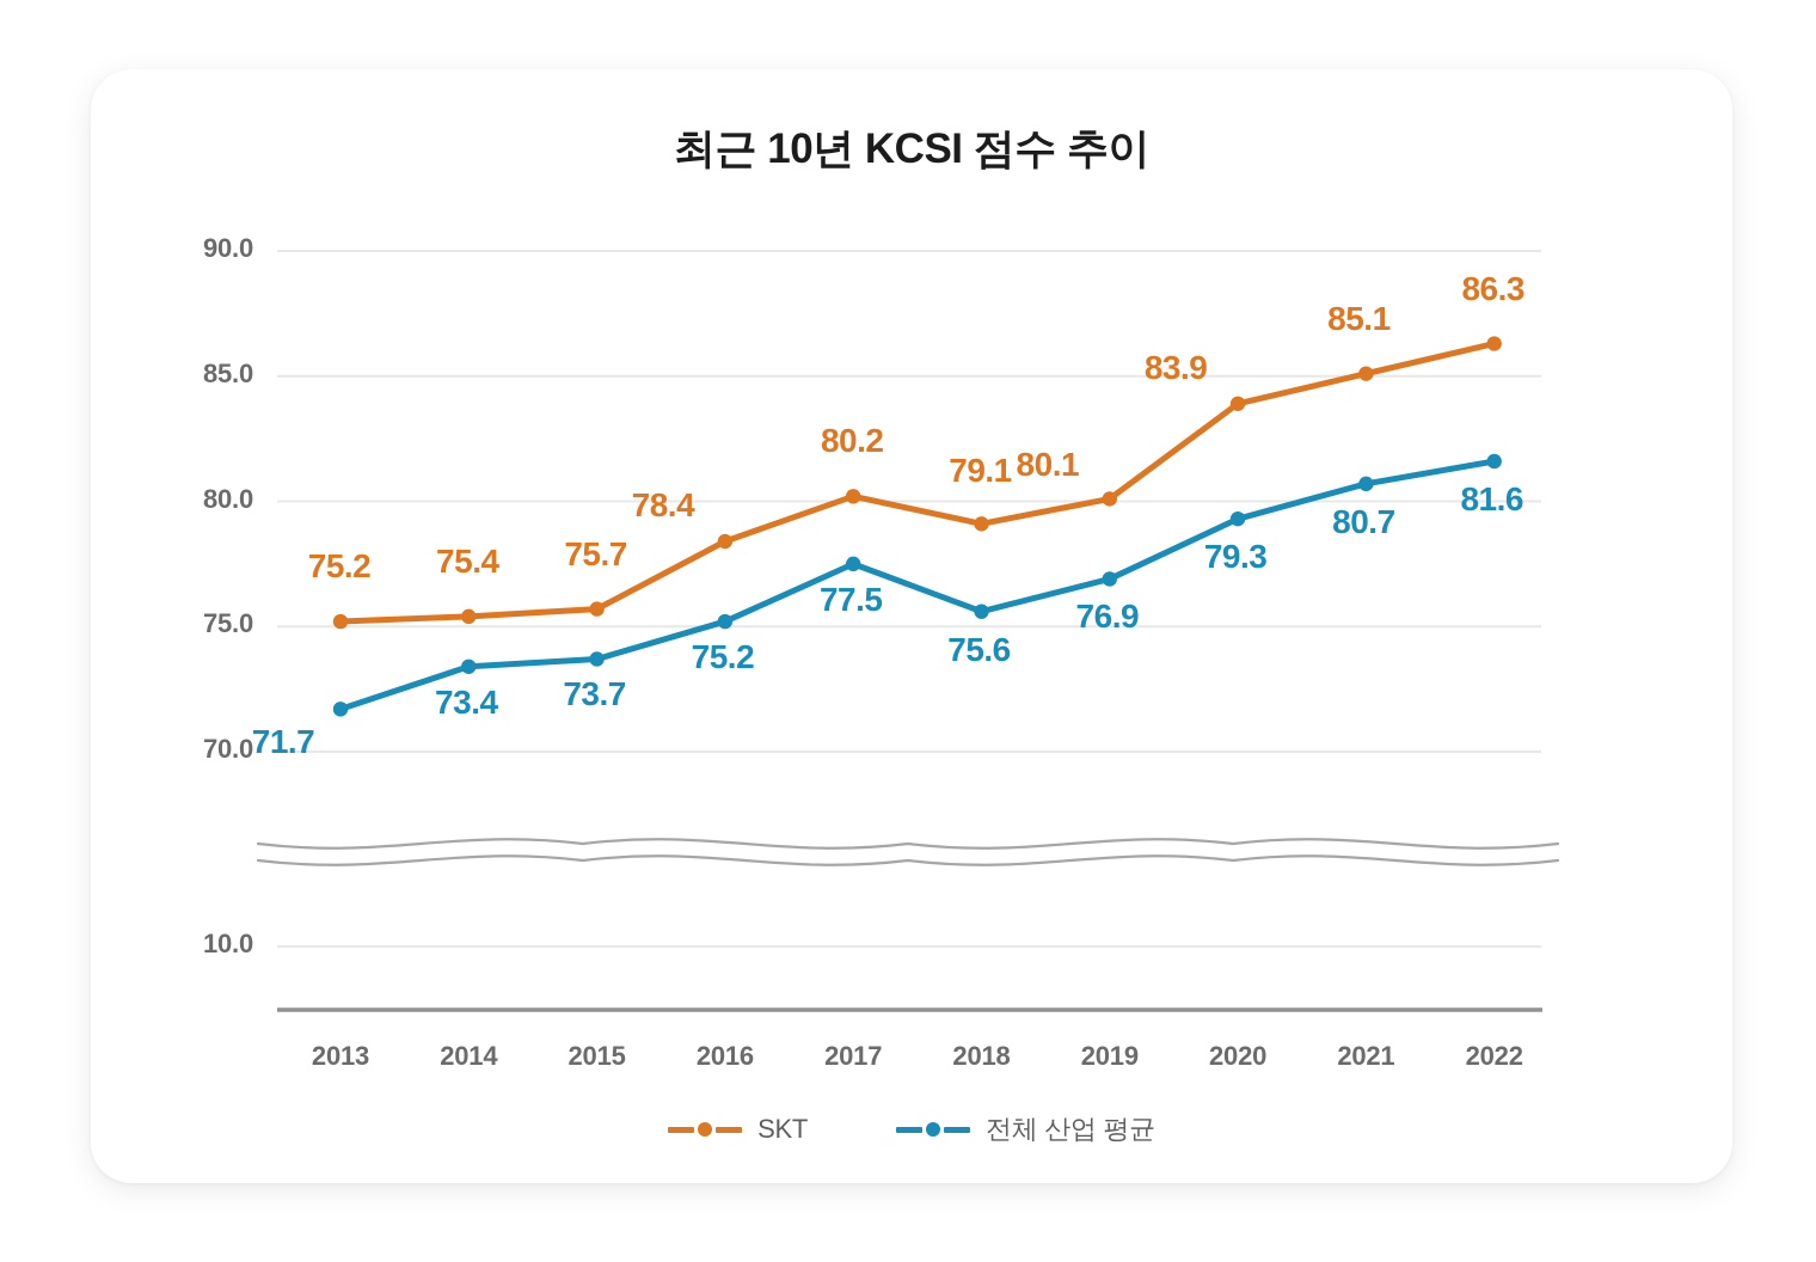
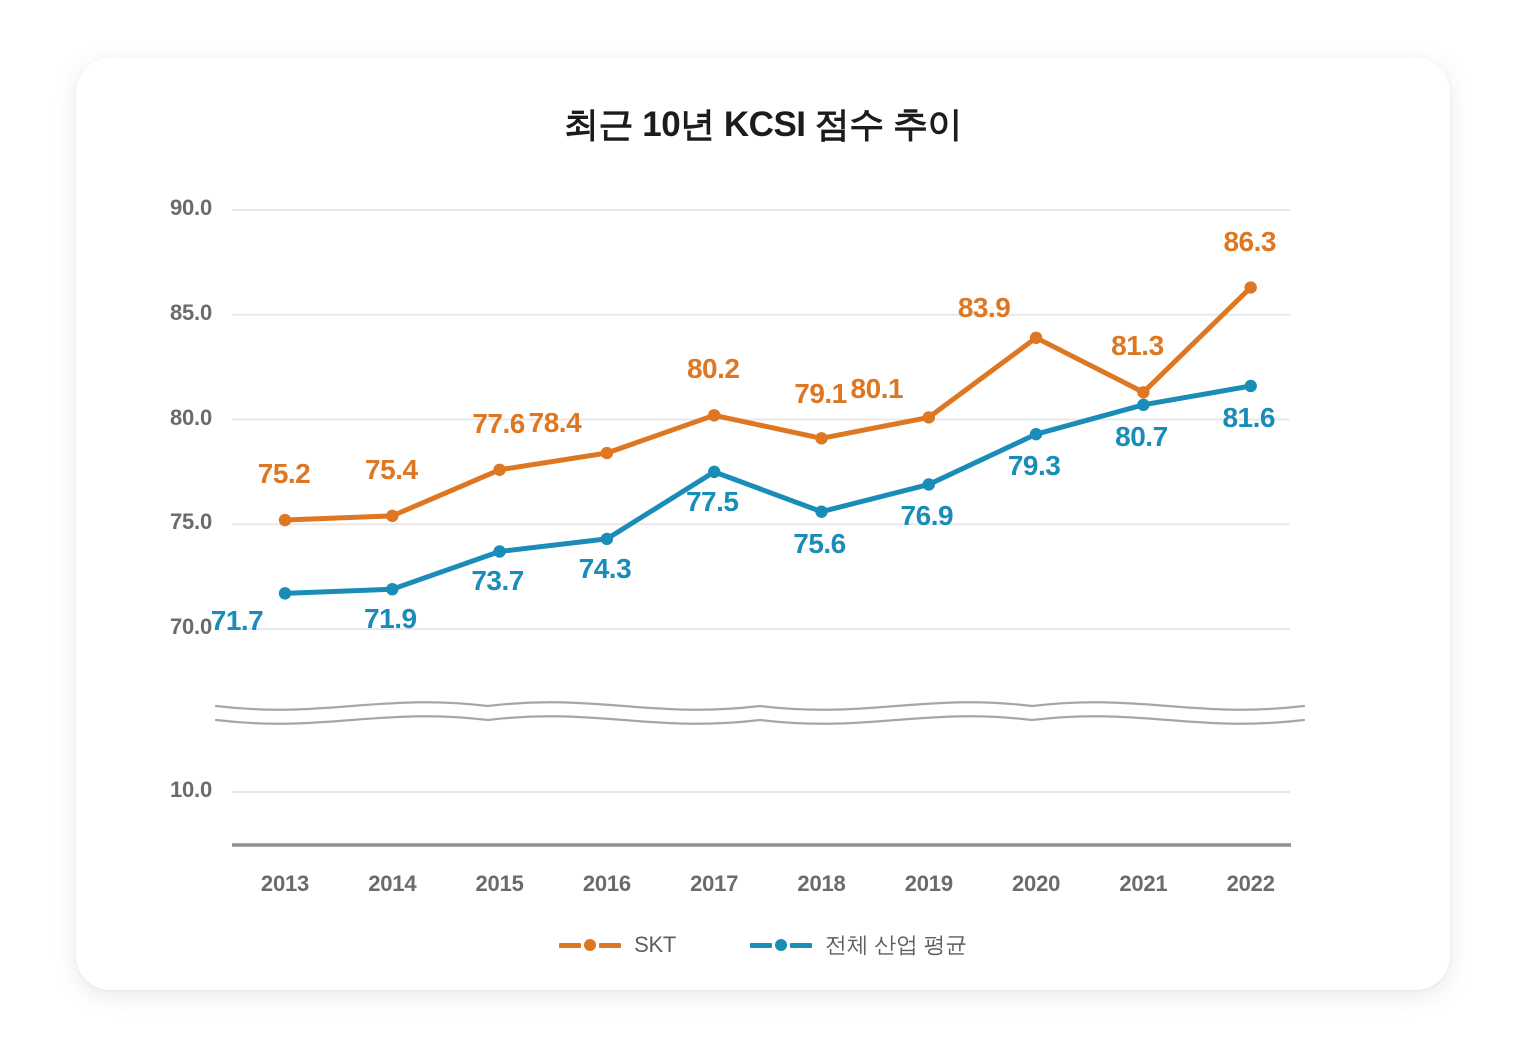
전체 산업 평균/2014: 73.4 -> 71.9
SKT/2015: 75.7 -> 77.6
전체 산업 평균/2016: 75.2 -> 74.3
SKT/2021: 85.1 -> 81.3
